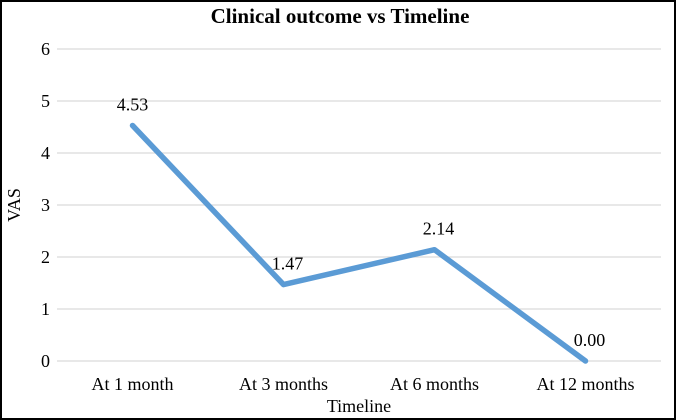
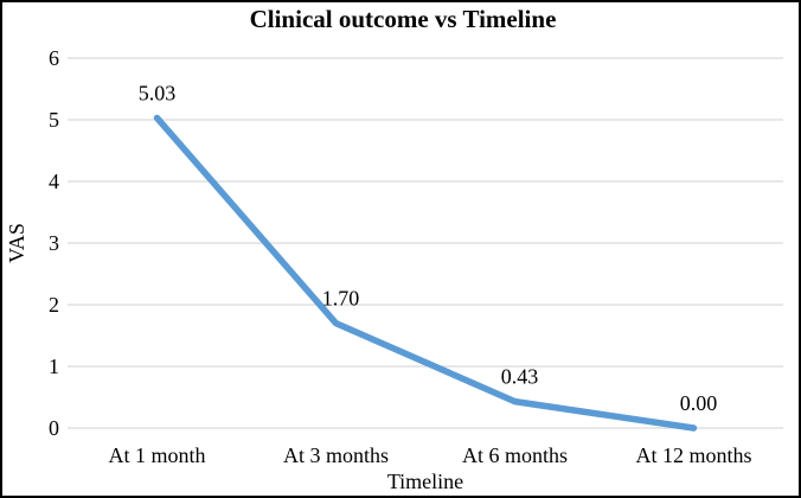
At 1 month: 4.53 -> 5.03
At 3 months: 1.47 -> 1.70
At 6 months: 2.14 -> 0.43
